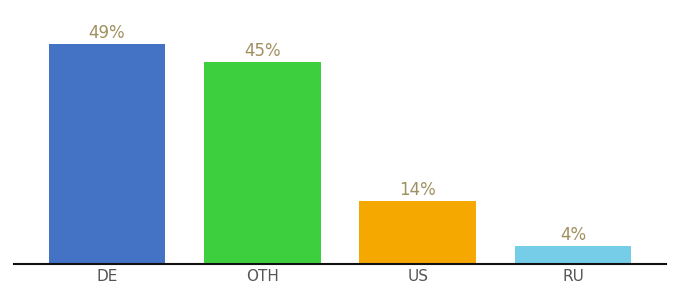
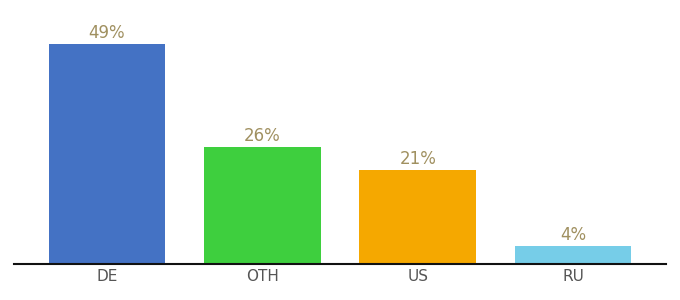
OTH: 45% -> 26%
US: 14% -> 21%
